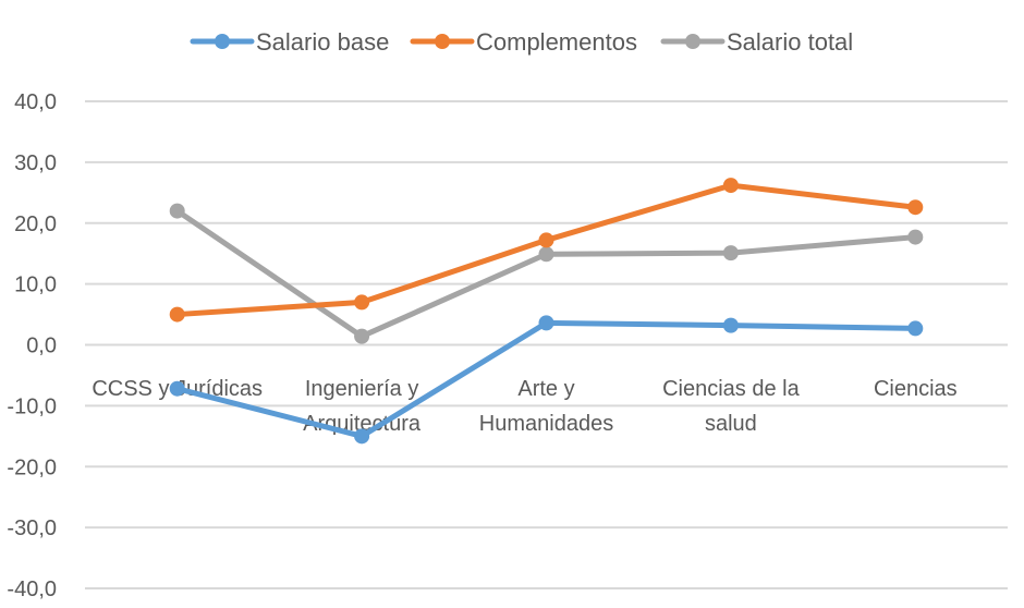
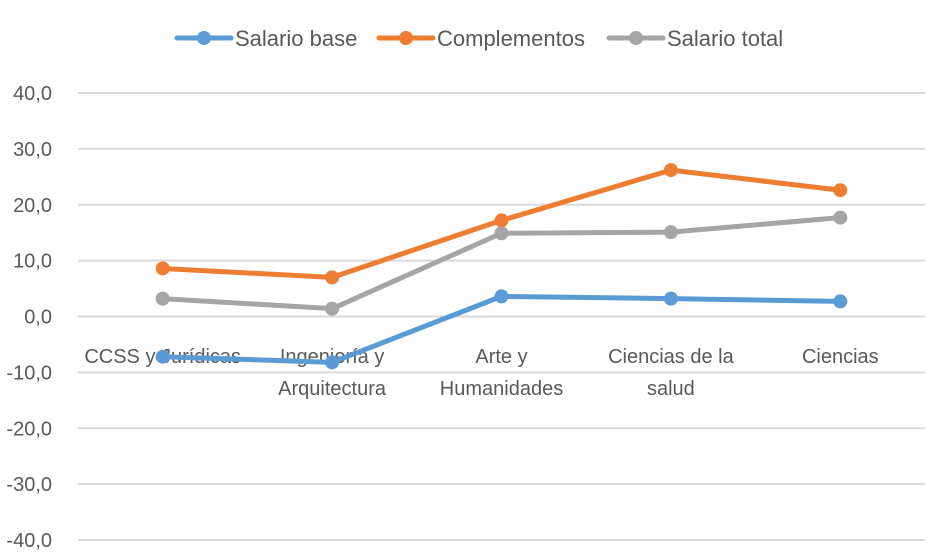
Complementos/CCSS y Jurídicas: 5 -> 9
Salario total/CCSS y Jurídicas: 22 -> 3
Salario base/Ingeniería y Arquitectura: -15 -> -8
